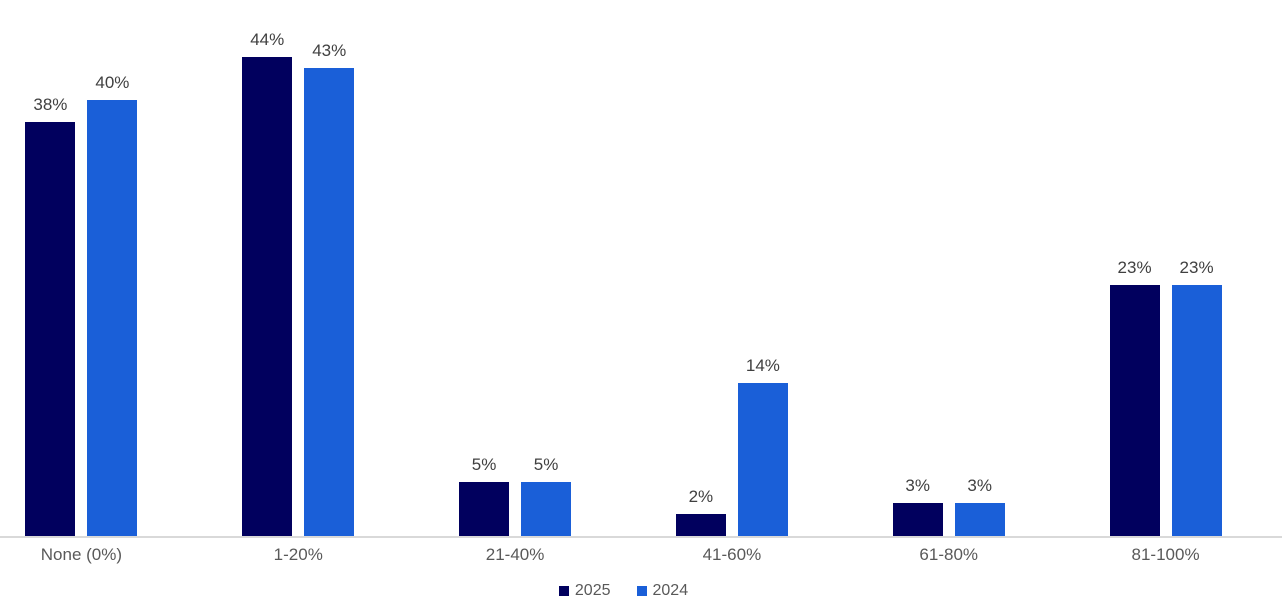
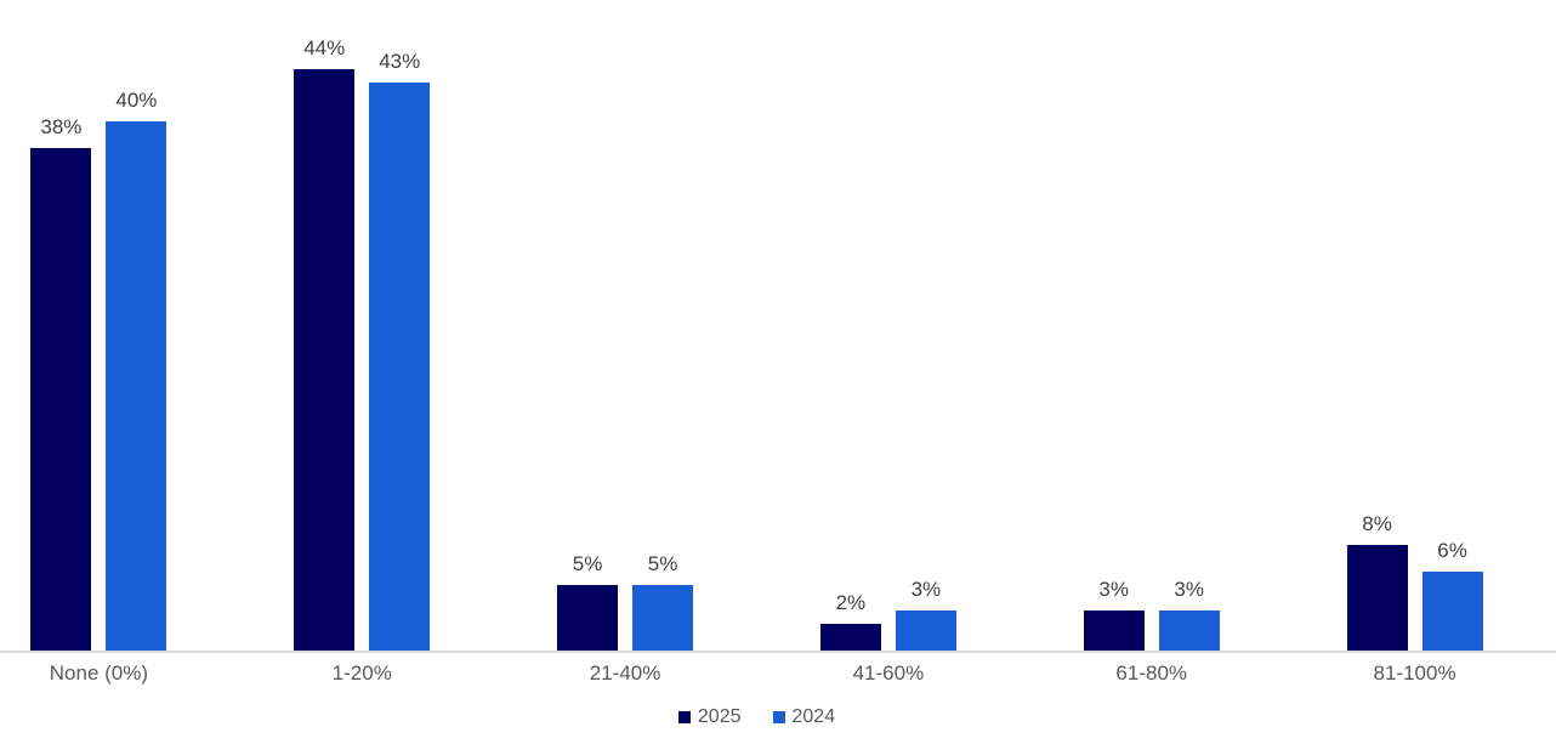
2024/41-60%: 14% -> 3%
2025/81-100%: 23% -> 8%
2024/81-100%: 23% -> 6%
